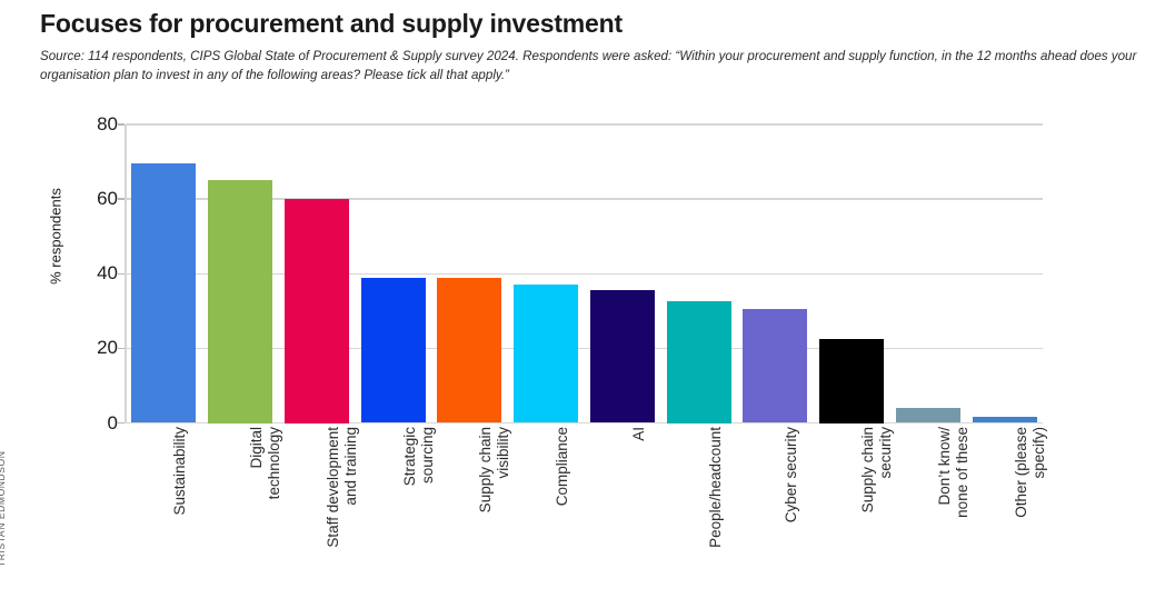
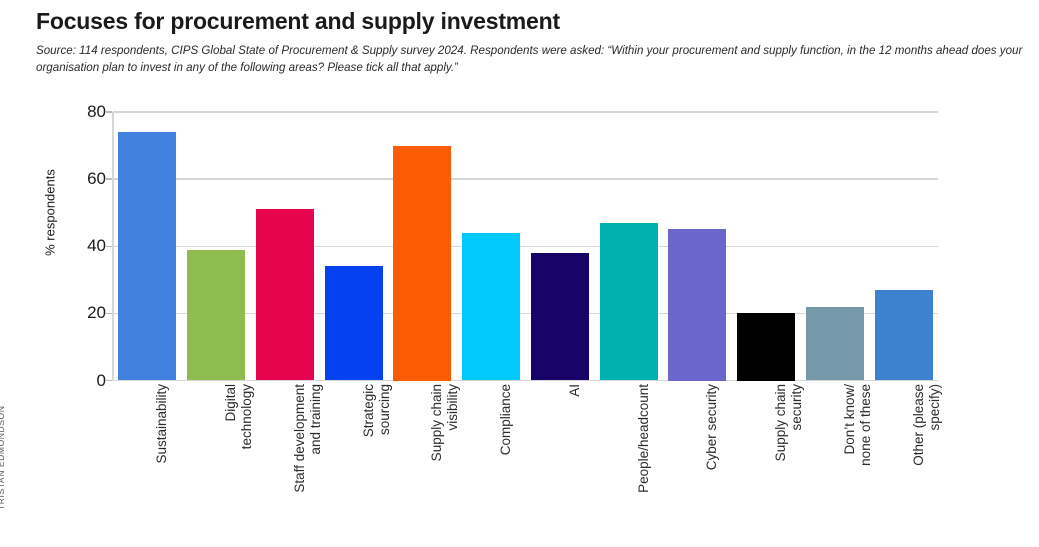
Sustainability: 70 -> 74
Digital technology: 65 -> 39
Staff development and training: 60 -> 51
Strategic sourcing: 39 -> 34
Supply chain visibility: 39 -> 70
Compliance: 37 -> 44
AI: 36 -> 38
People/headcount: 32 -> 47
Cyber security: 30 -> 45
Supply chain security: 22 -> 20
Don’t know/ none of these: 4 -> 22
Other (please specify): 2 -> 27
